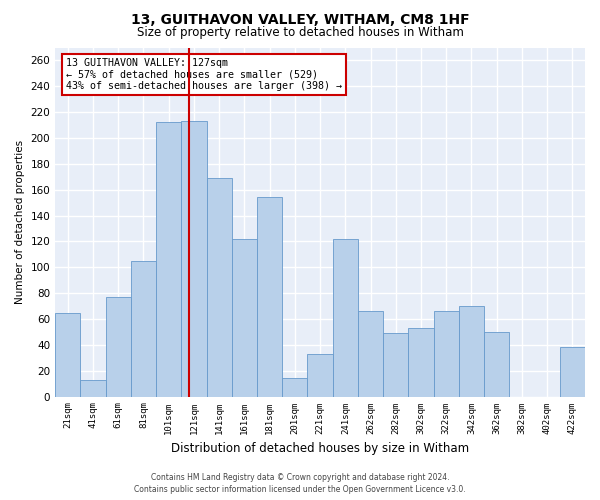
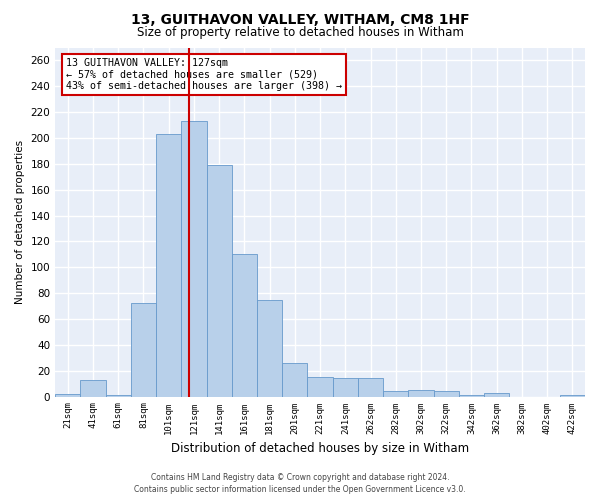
21sqm: 65 -> 2
61sqm: 77 -> 1
81sqm: 105 -> 72
101sqm: 212 -> 203
141sqm: 169 -> 179
161sqm: 122 -> 110
181sqm: 154 -> 75
201sqm: 14 -> 26
221sqm: 33 -> 15
241sqm: 122 -> 14
262sqm: 66 -> 14
282sqm: 49 -> 4
302sqm: 53 -> 5
322sqm: 66 -> 4
342sqm: 70 -> 1
362sqm: 50 -> 3
422sqm: 38 -> 1
